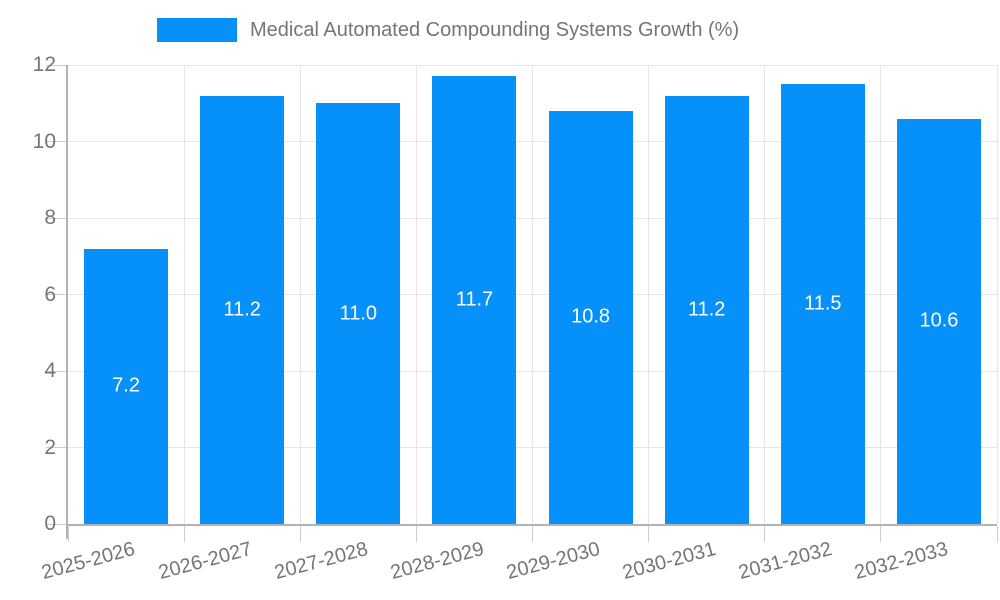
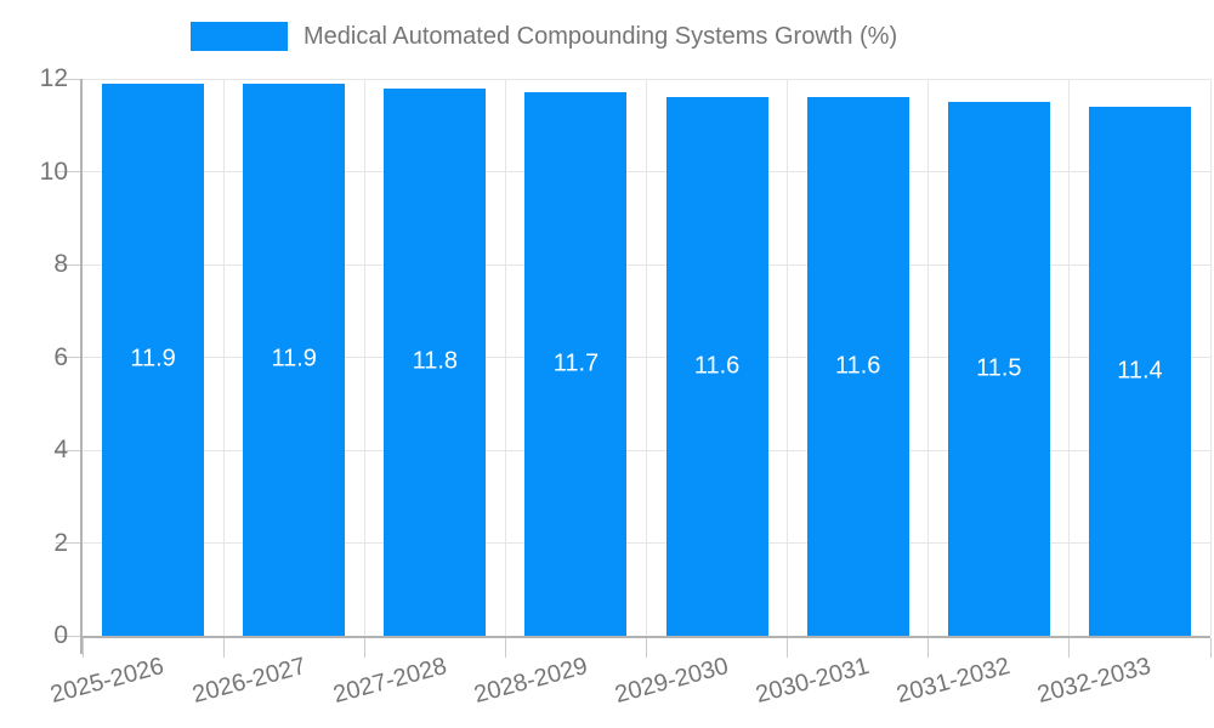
2025-2026: 7.2 -> 11.9
2026-2027: 11.2 -> 11.9
2027-2028: 11.0 -> 11.8
2029-2030: 10.8 -> 11.6
2030-2031: 11.2 -> 11.6
2032-2033: 10.6 -> 11.4
